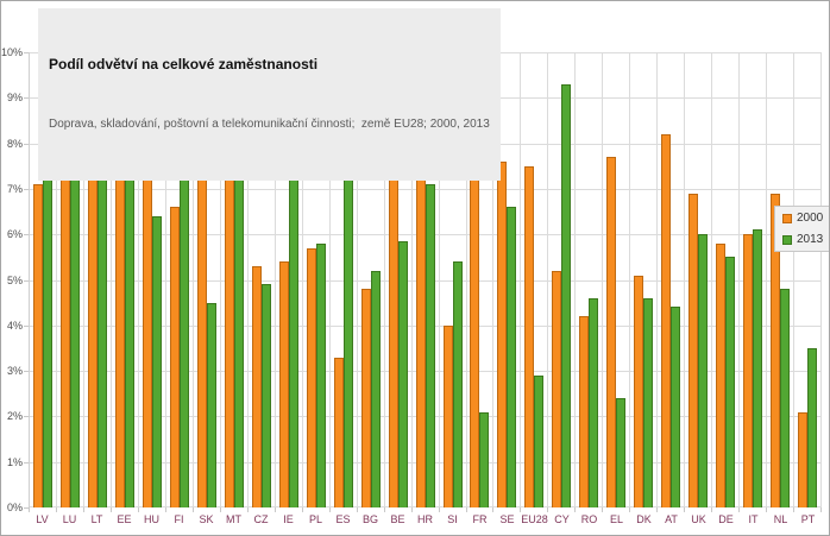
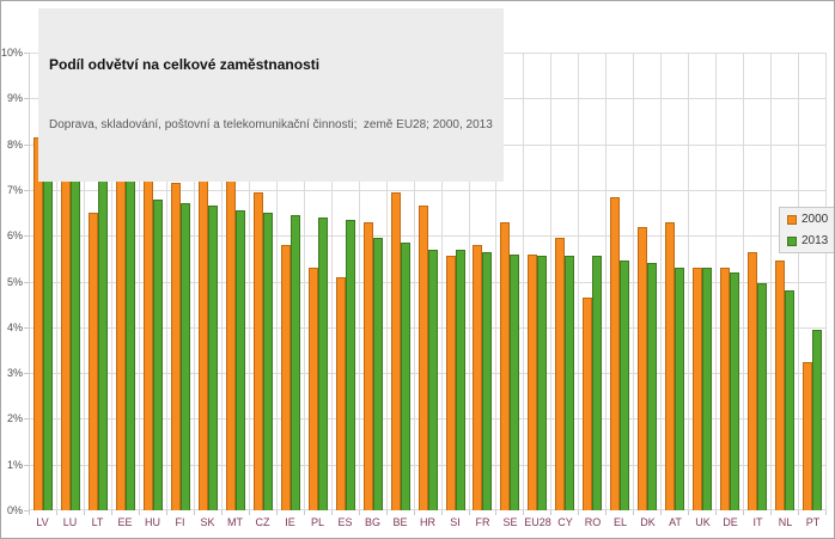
2000/LV: 7.1% -> 8.2%
2013/LV: 9.1% -> 8.8%
2000/LT: 7.7% -> 6.5%
2013/LT: 8.7% -> 7.8%
2000/HU: 8.0% -> 7.3%
2013/HU: 6.4% -> 6.8%
2000/FI: 6.6% -> 7.2%
2013/FI: 9.4% -> 6.7%
2000/SK: 8.4% -> 7.6%
2013/SK: 4.5% -> 6.7%
2000/MT: 7.4% -> 7.8%
2013/MT: 8.4% -> 6.5%
2000/CZ: 5.3% -> 7.0%
2013/CZ: 4.9% -> 6.5%
2000/IE: 5.4% -> 5.8%
2013/IE: 7.8% -> 6.5%
2000/PL: 5.7% -> 5.3%
2013/PL: 5.8% -> 6.4%
2000/ES: 3.3% -> 5.1%
2013/ES: 8.6% -> 6.3%
2000/BG: 4.8% -> 6.3%
2013/BG: 5.2% -> 6.0%
2000/BE: 9.3% -> 7.0%
2000/HR: 7.4% -> 6.7%
2013/HR: 7.1% -> 5.7%
2000/SI: 4.0% -> 5.5%
2013/SI: 5.4% -> 5.7%
2000/FR: 8.9% -> 5.8%
2013/FR: 2.1% -> 5.7%
2000/SE: 7.6% -> 6.3%
2013/SE: 6.6% -> 5.6%
2000/EU28: 7.5% -> 5.6%
2013/EU28: 2.9% -> 5.5%
2000/CY: 5.2% -> 6.0%
2013/CY: 9.3% -> 5.5%
2000/RO: 4.2% -> 4.7%
2013/RO: 4.6% -> 5.5%
2000/EL: 7.7% -> 6.8%
2013/EL: 2.4% -> 5.5%
2000/DK: 5.1% -> 6.2%
2013/DK: 4.6% -> 5.4%
2000/AT: 8.2% -> 6.3%
2013/AT: 4.4% -> 5.3%
2000/UK: 6.9% -> 5.3%
2013/UK: 6.0% -> 5.3%
2000/DE: 5.8% -> 5.3%
2013/DE: 5.5% -> 5.2%
2000/IT: 6.0% -> 5.7%
2013/IT: 6.1% -> 5.0%
2000/NL: 6.9% -> 5.5%
2000/PT: 2.1% -> 3.2%
2013/PT: 3.5% -> 4.0%
